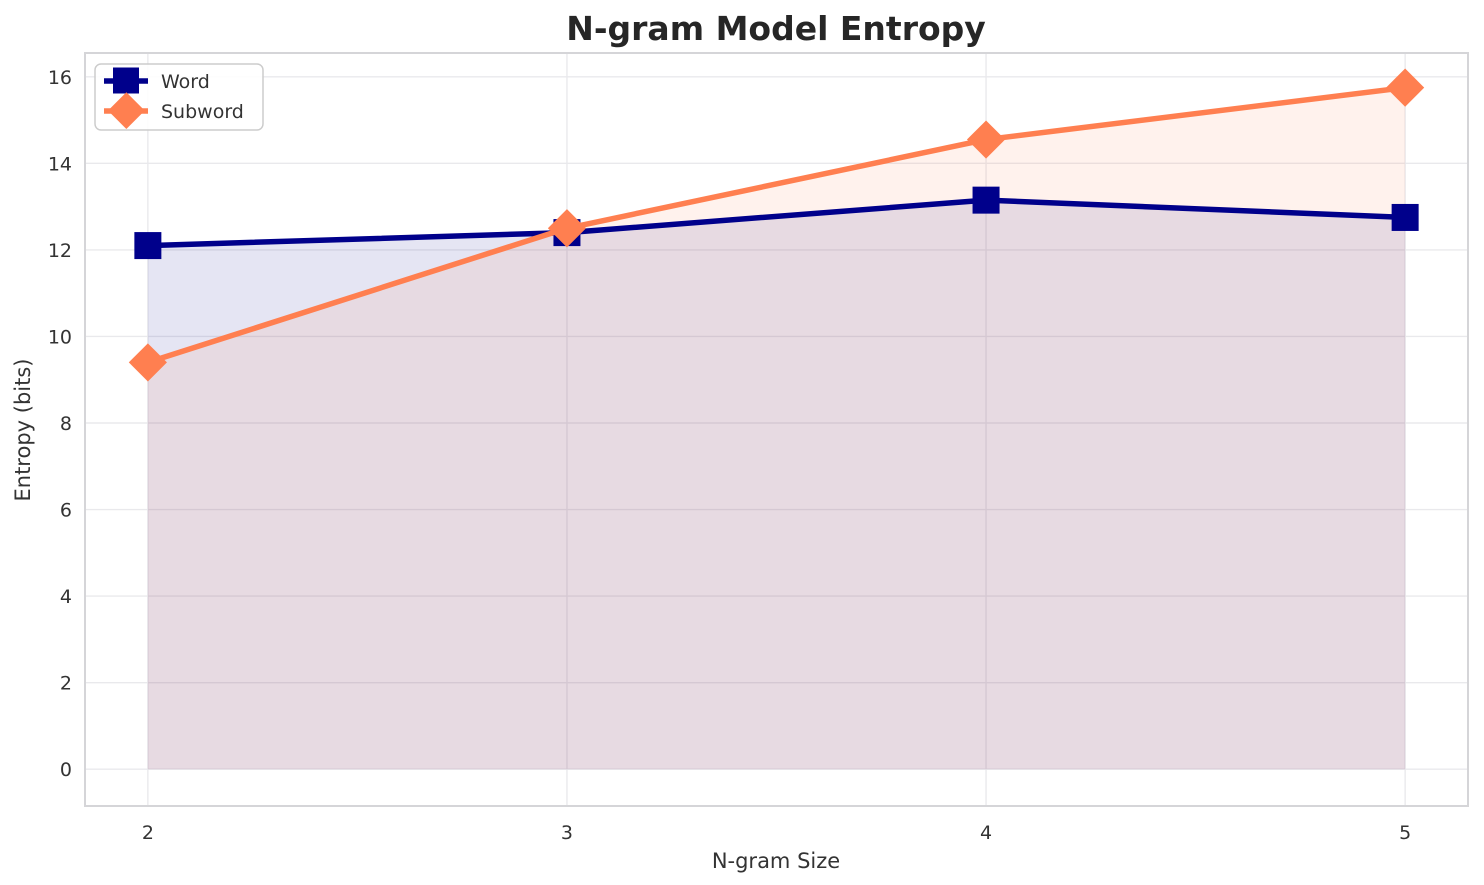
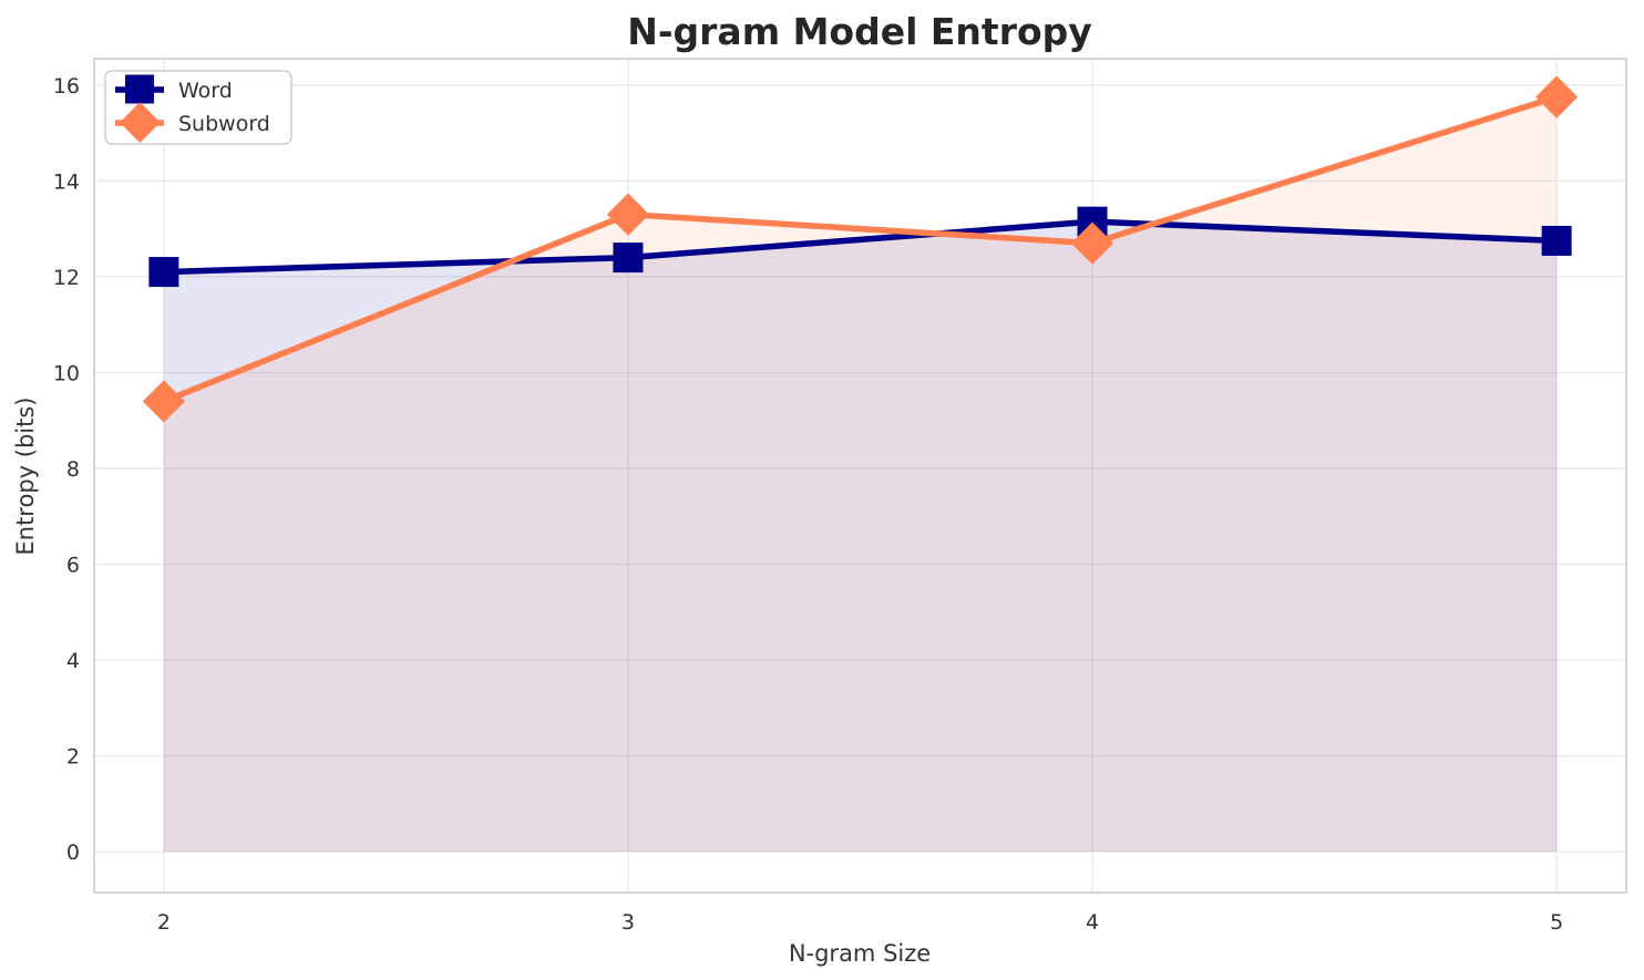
Subword/3: 12.5 -> 13.3
Subword/4: 14.6 -> 12.7
